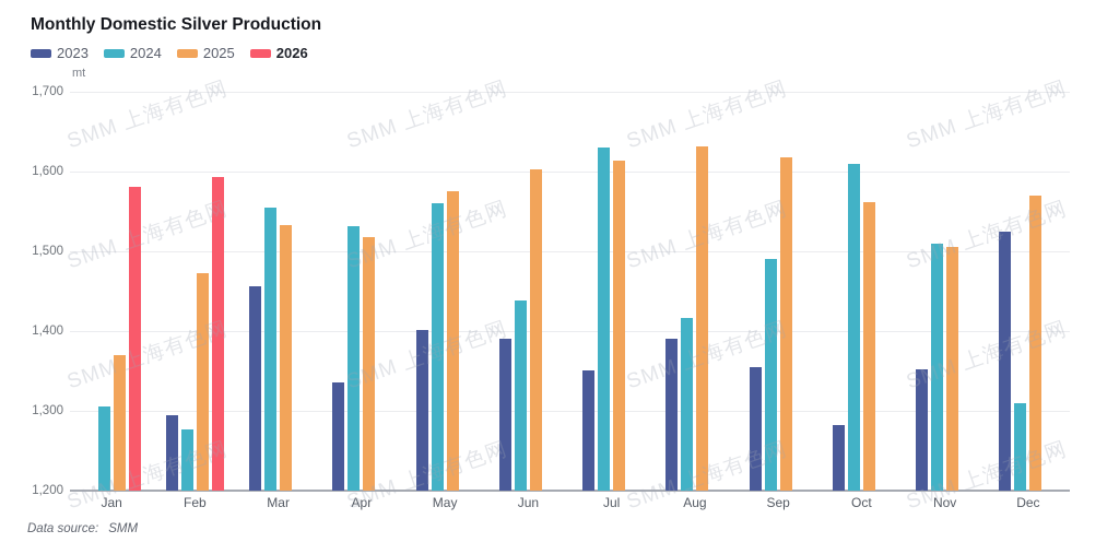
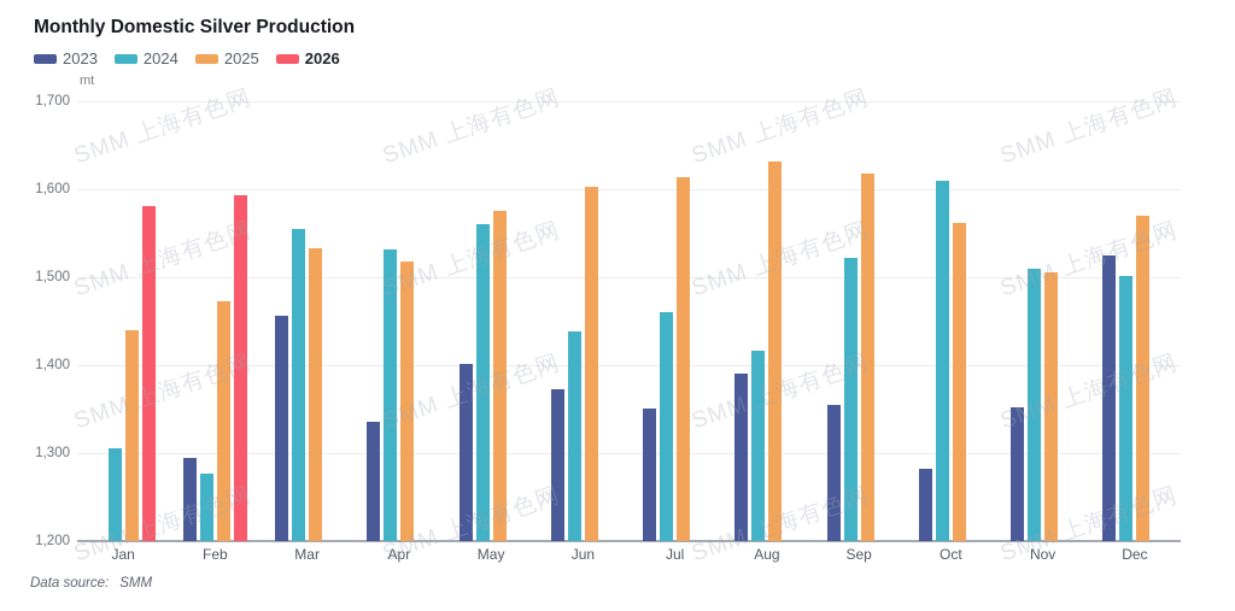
2025/Jan: 1370 -> 1440
2023/Jun: 1390 -> 1370
2024/Jul: 1630 -> 1460
2024/Sep: 1490 -> 1520
2024/Dec: 1310 -> 1500
